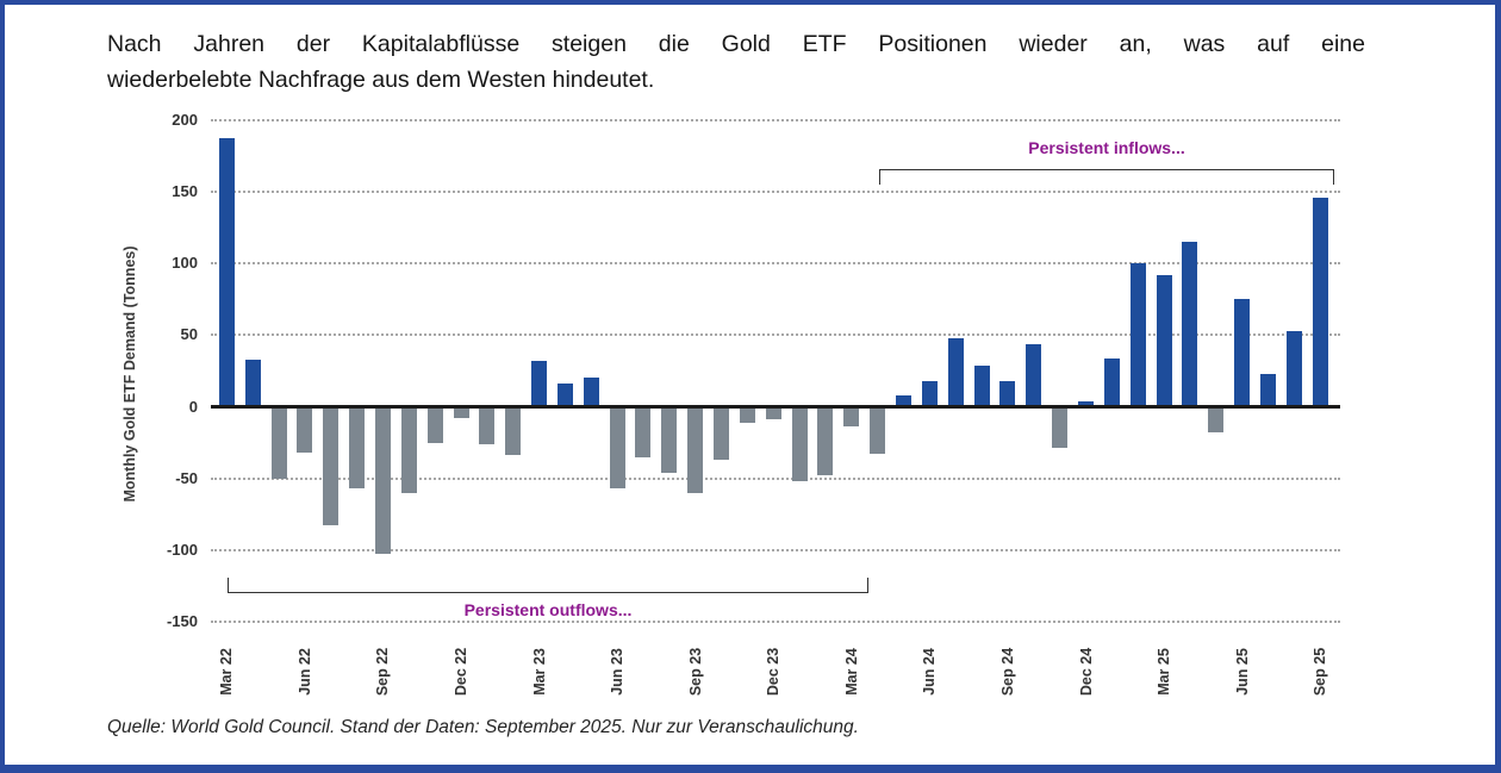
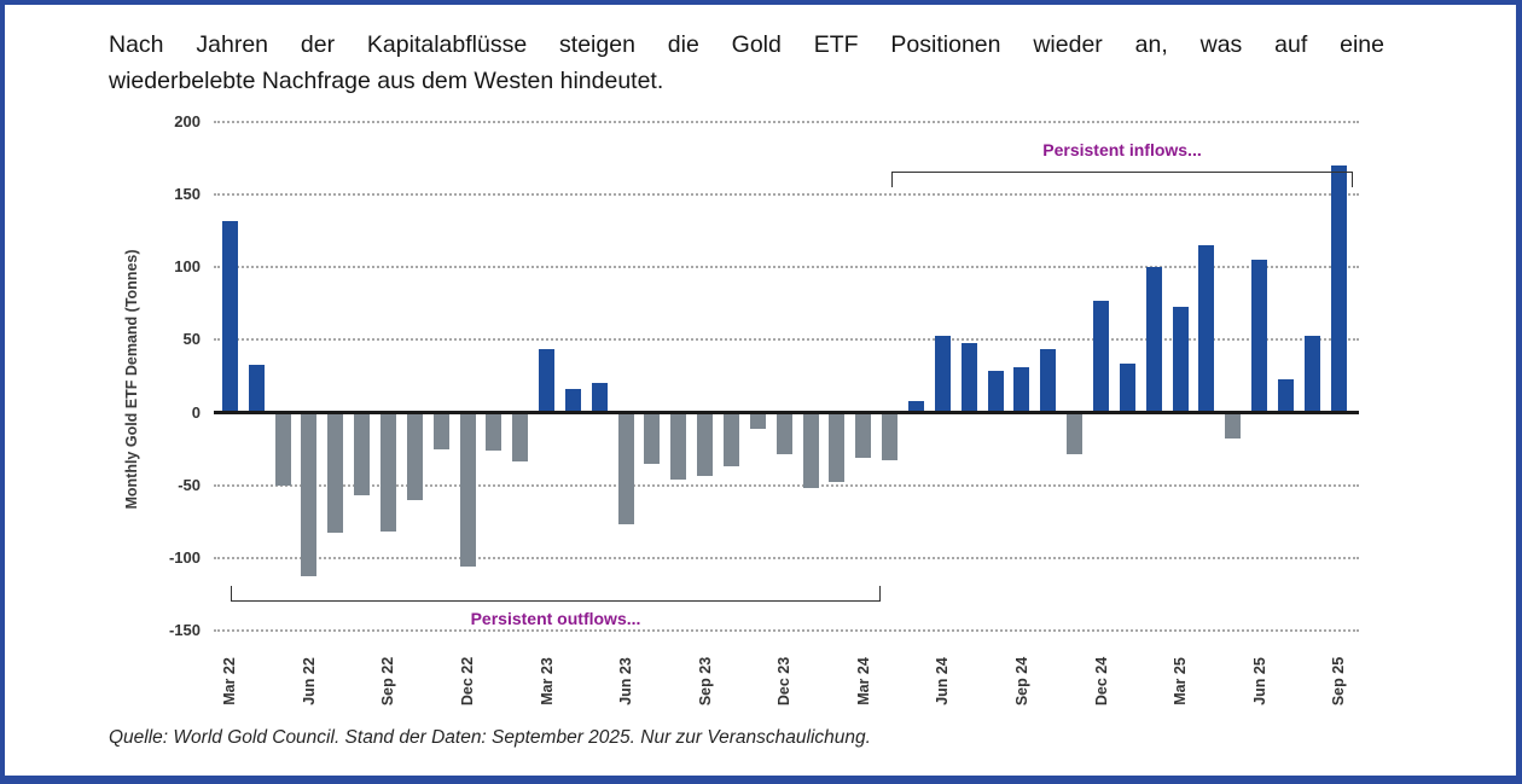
Mar 22: 187 -> 132
Jun 22: -32 -> -113
Sep 22: -103 -> -82
Dec 22: -8 -> -106
Mar 23: 32 -> 44
Jun 23: -57 -> -77
Sep 23: -60 -> -44
Dec 23: -9 -> -29
Mar 24: -14 -> -31
Jun 24: 18 -> 53
Sep 24: 18 -> 31
Dec 24: 4 -> 77
Mar 25: 92 -> 73
Jun 25: 75 -> 105
Sep 25: 146 -> 170
